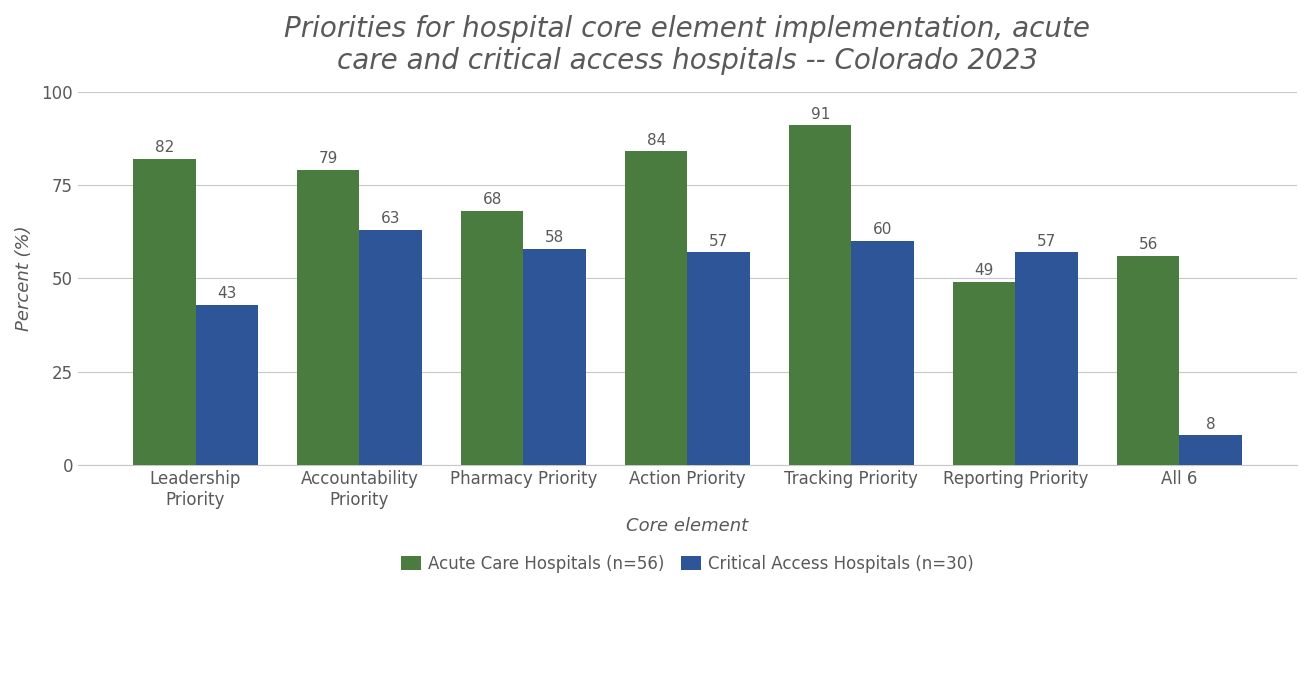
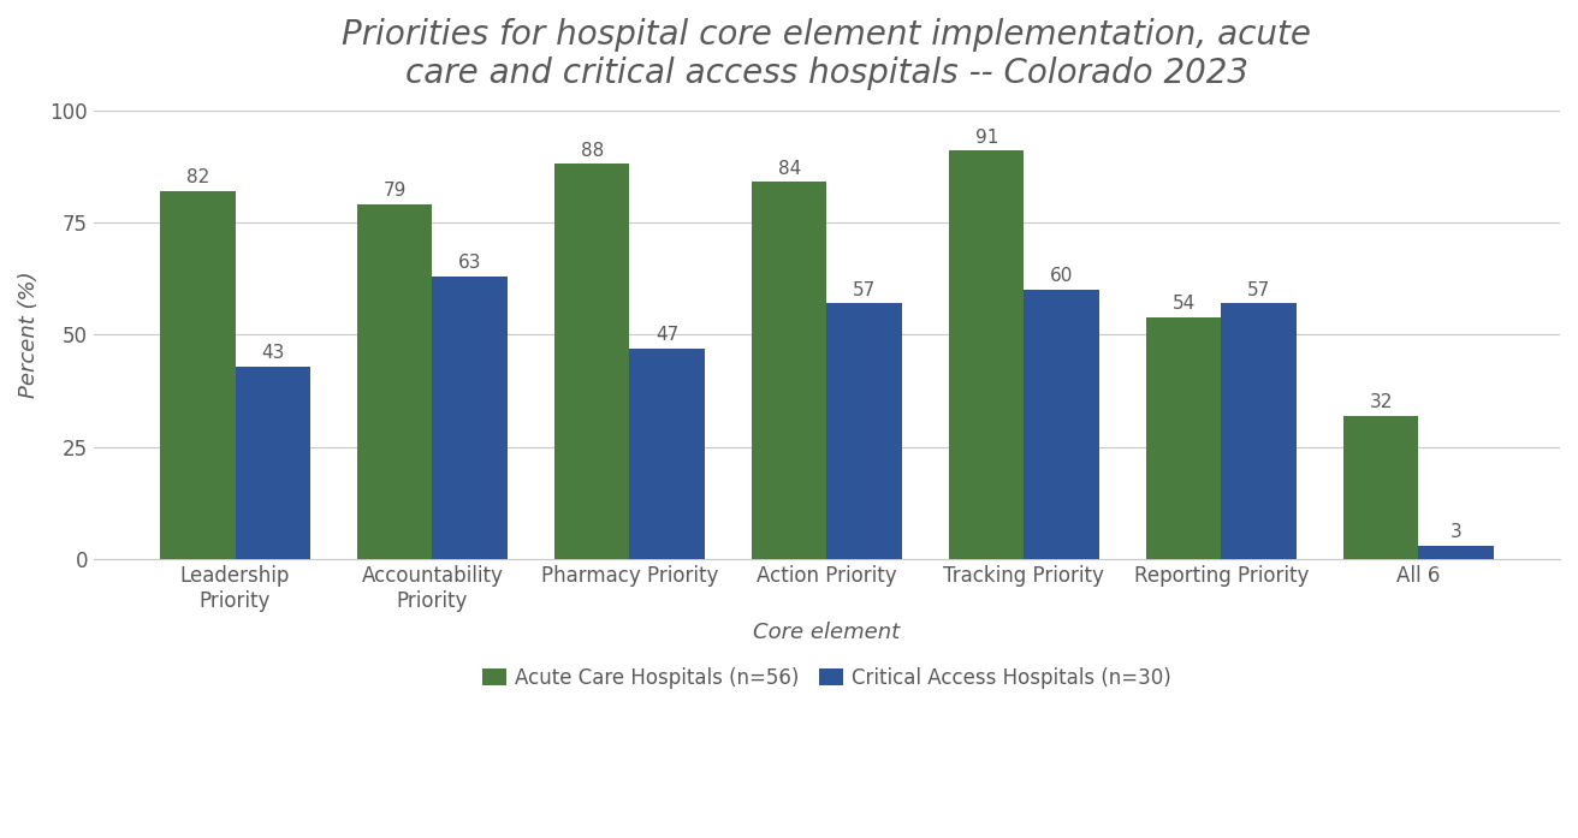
Acute Care Hospitals (n=56)/Pharmacy Priority: 68 -> 88
Critical Access Hospitals (n=30)/Pharmacy Priority: 58 -> 47
Acute Care Hospitals (n=56)/Reporting Priority: 49 -> 54
Acute Care Hospitals (n=56)/All 6: 56 -> 32
Critical Access Hospitals (n=30)/All 6: 8 -> 3
